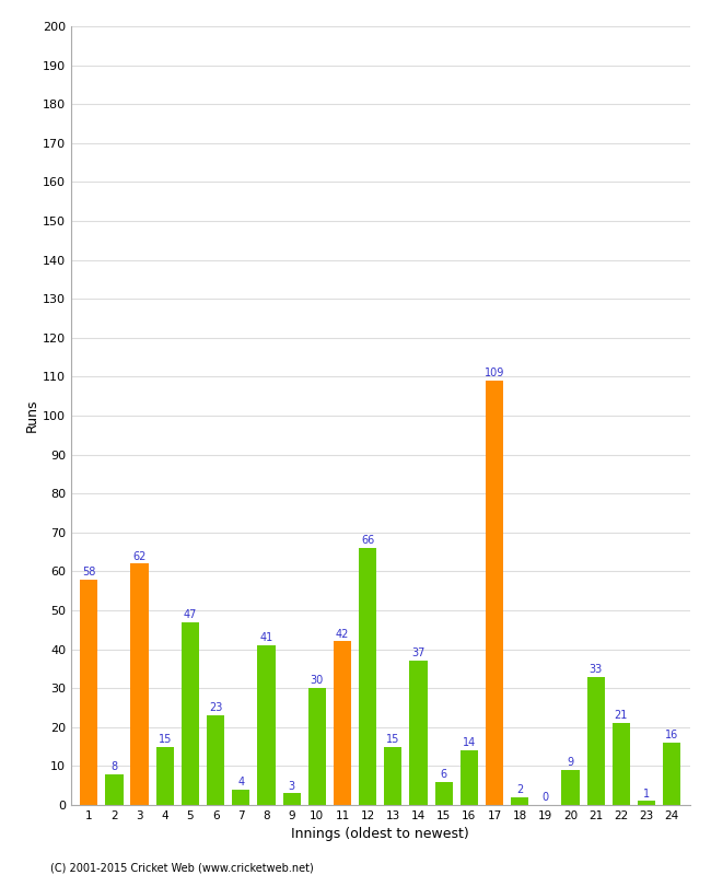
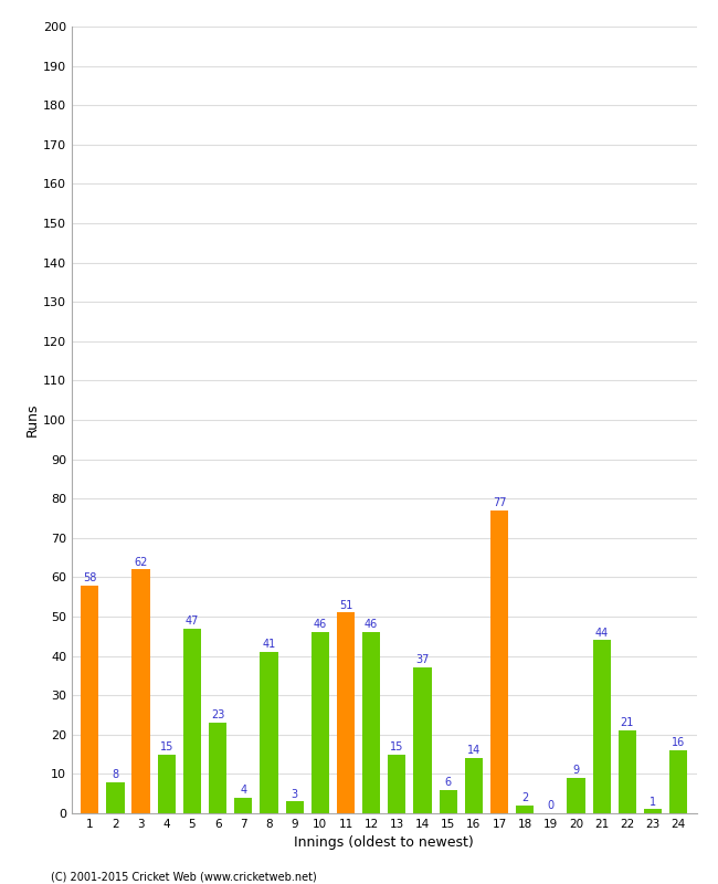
10: 30 -> 46
11: 42 -> 51
12: 66 -> 46
17: 109 -> 77
21: 33 -> 44
